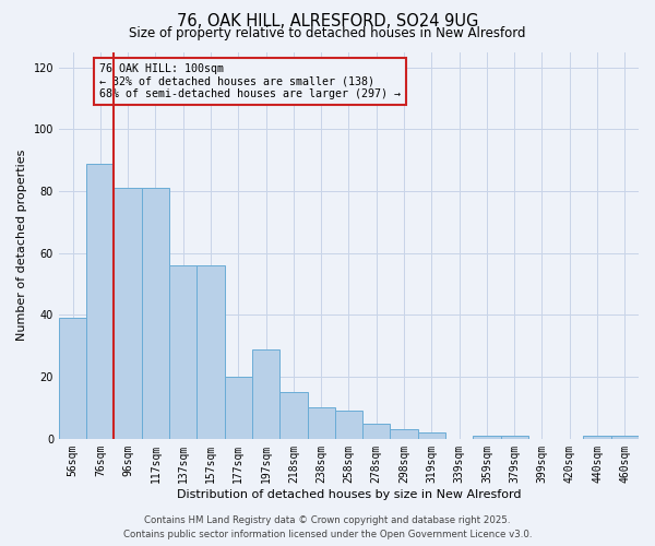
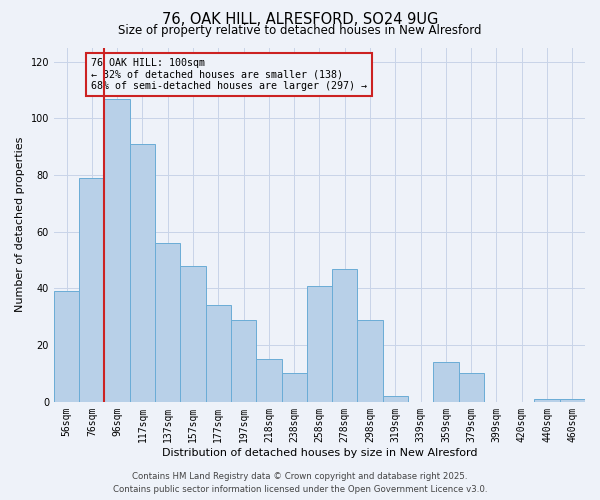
76sqm: 89 -> 79
96sqm: 81 -> 107
117sqm: 81 -> 91
157sqm: 56 -> 48
177sqm: 20 -> 34
258sqm: 9 -> 41
278sqm: 5 -> 47
298sqm: 3 -> 29
359sqm: 1 -> 14
379sqm: 1 -> 10
